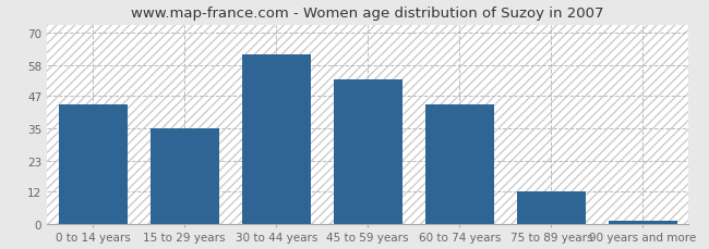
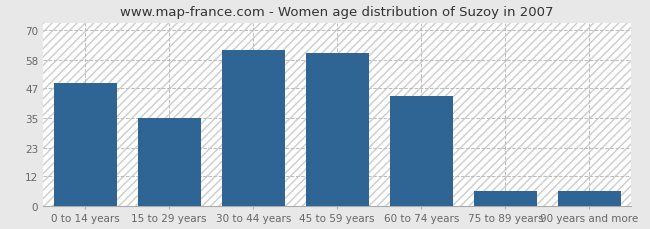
0 to 14 years: 44 -> 49
45 to 59 years: 53 -> 61
75 to 89 years: 12 -> 6
90 years and more: 1 -> 6
